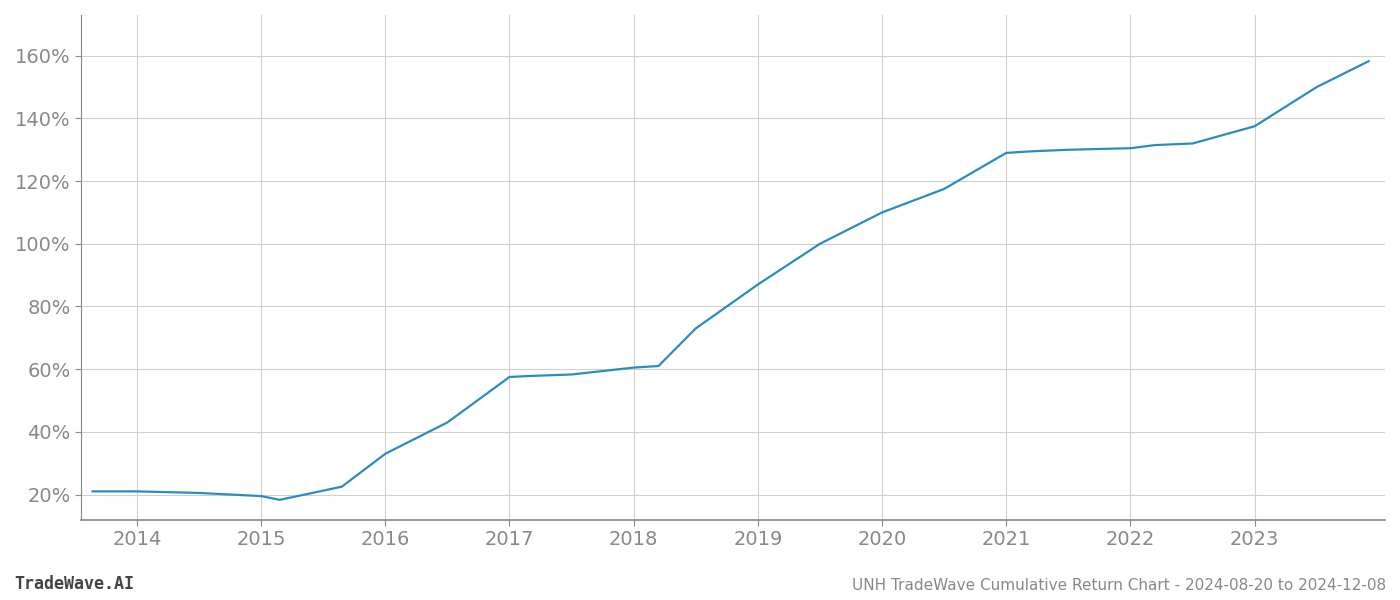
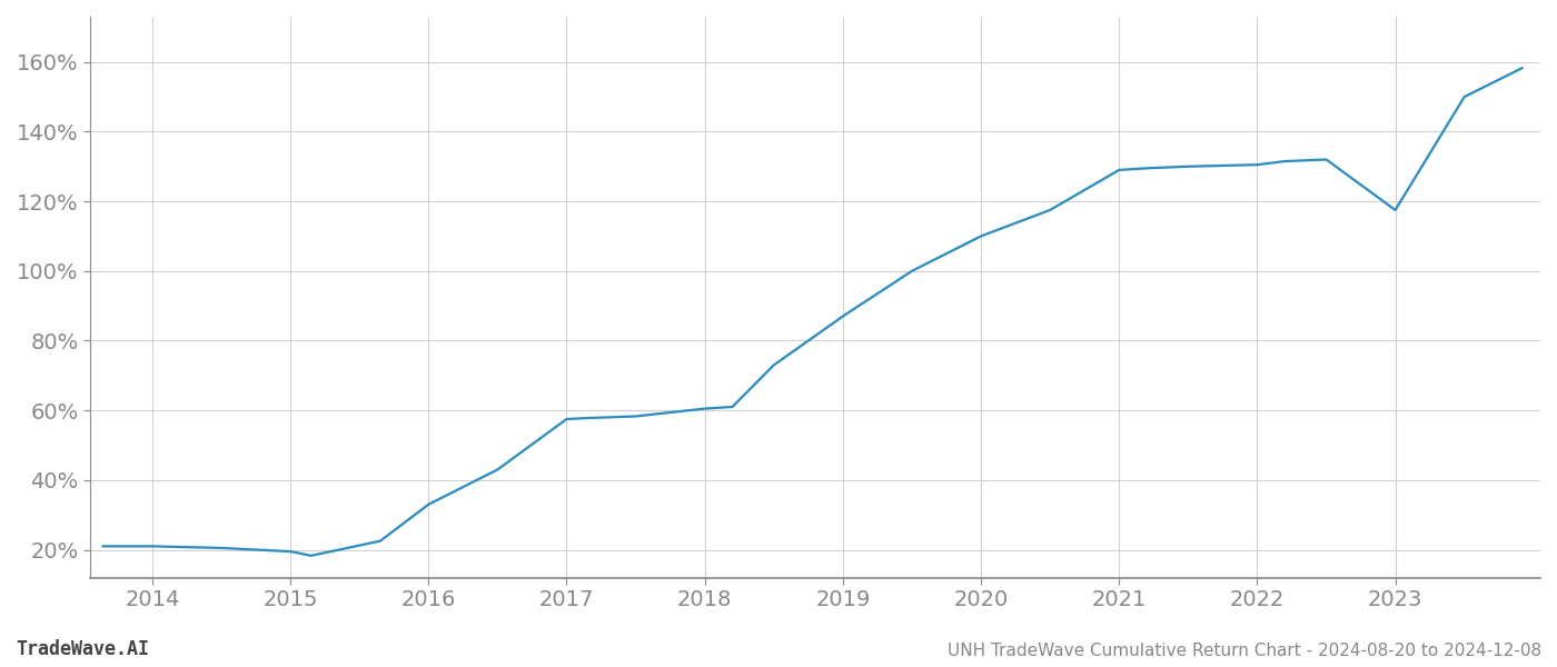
2023: 137.5% -> 117.5%
